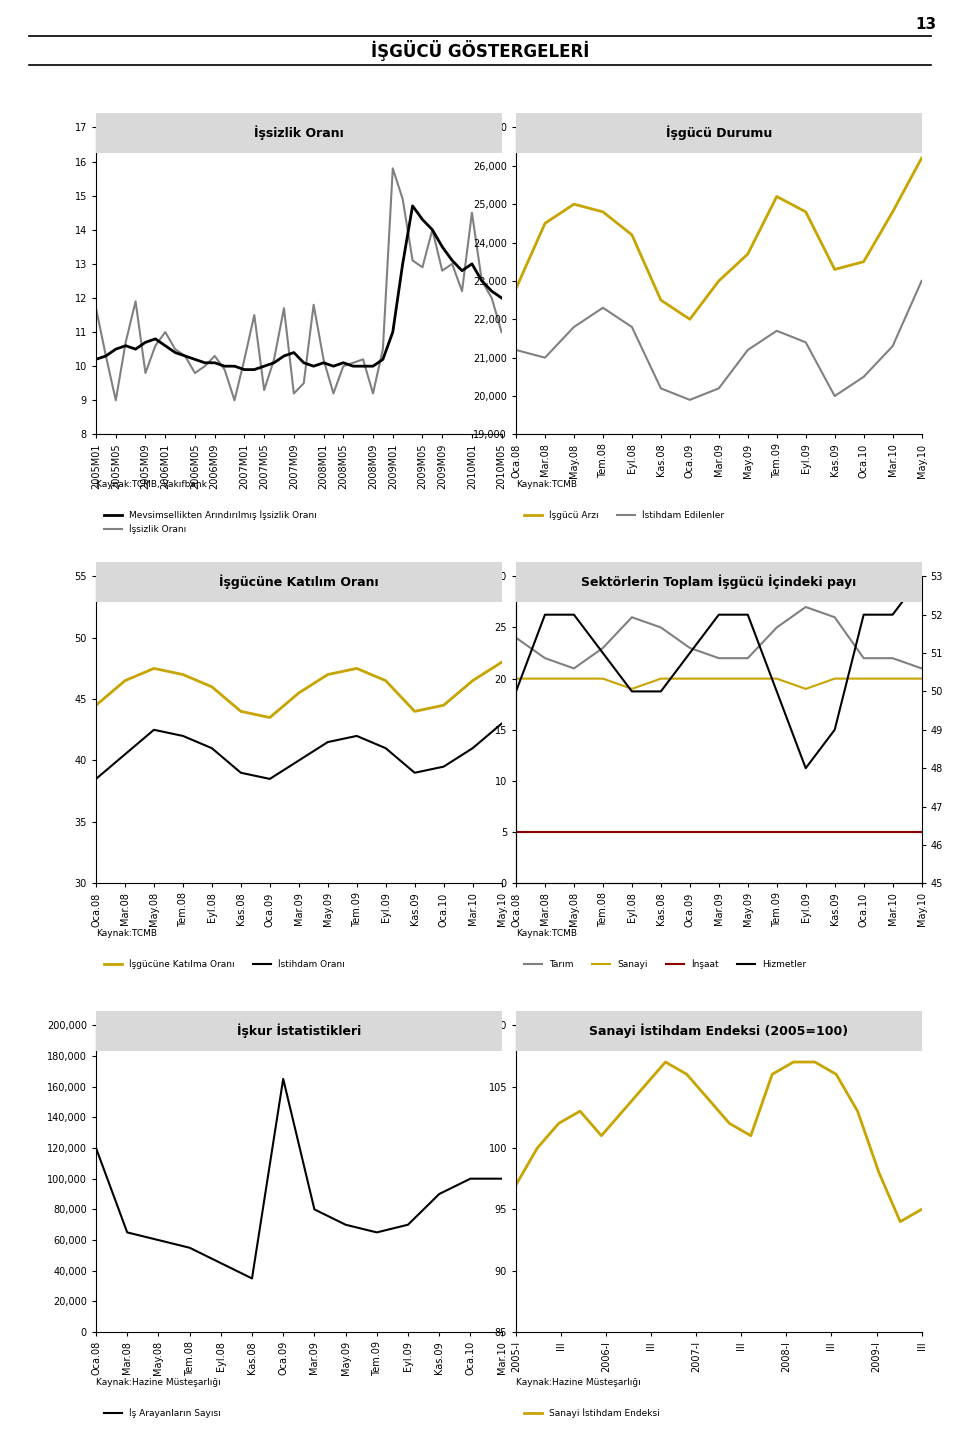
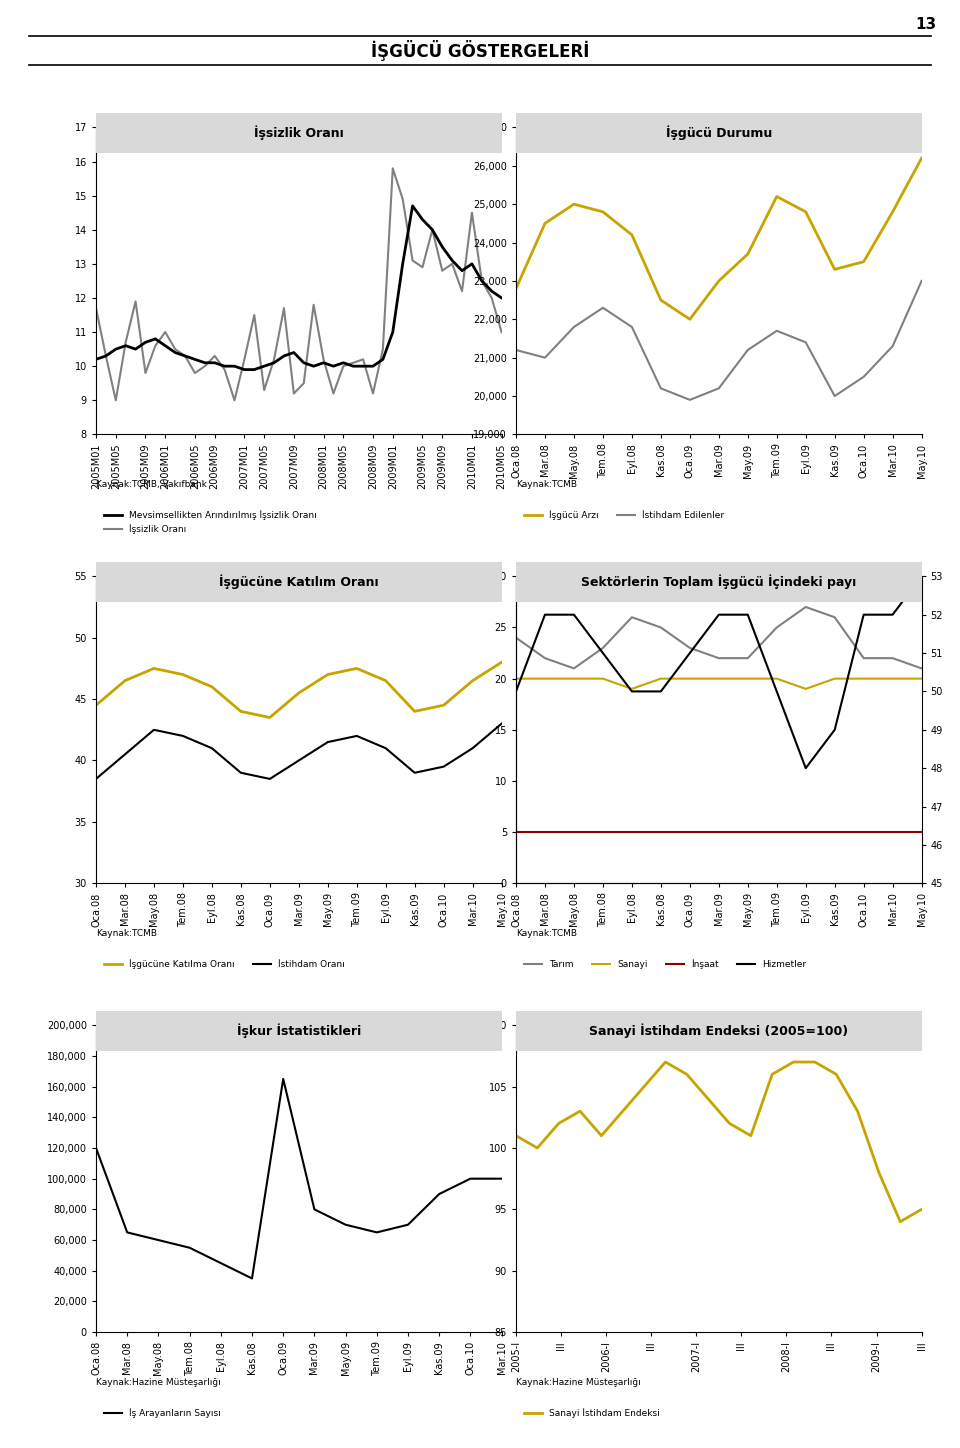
2005-I: 97 -> 101
